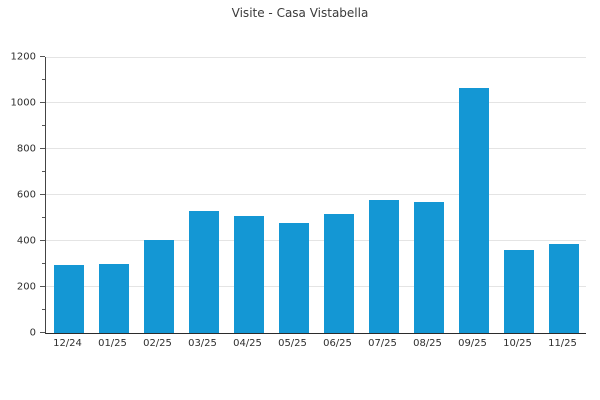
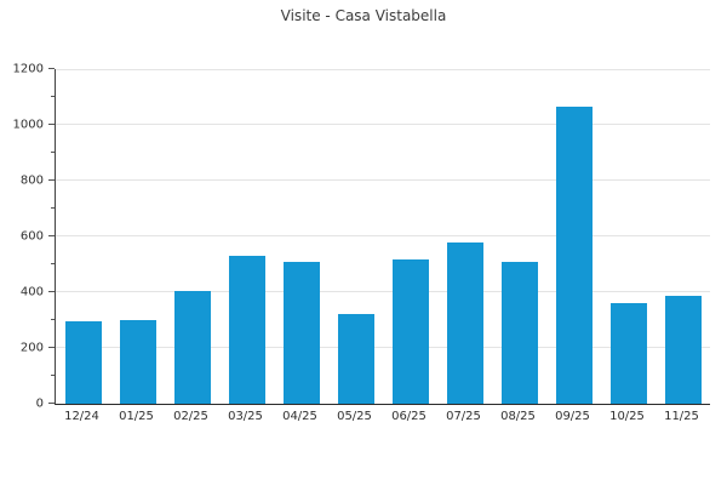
05/25: 480 -> 320
08/25: 570 -> 510
